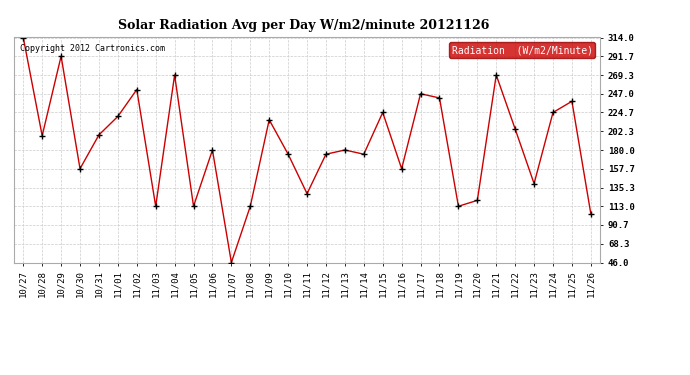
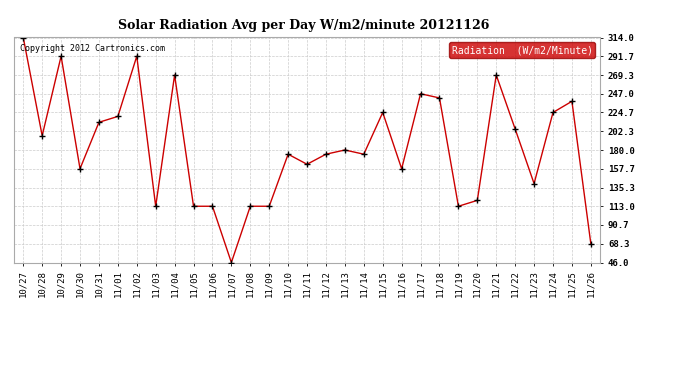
10/31: 198 -> 213
11/02: 252 -> 292
11/06: 180 -> 113
11/09: 216 -> 113
11/11: 128 -> 163
11/26: 104 -> 68
